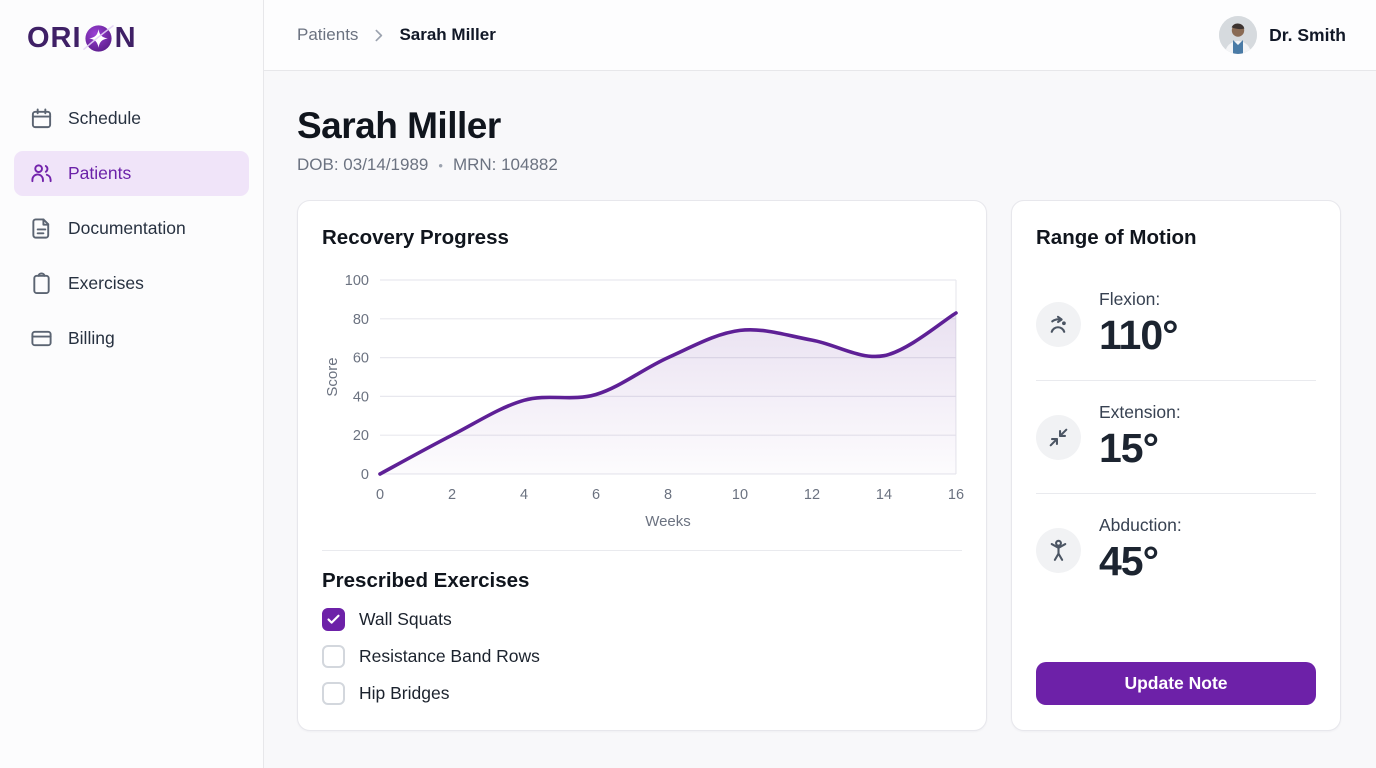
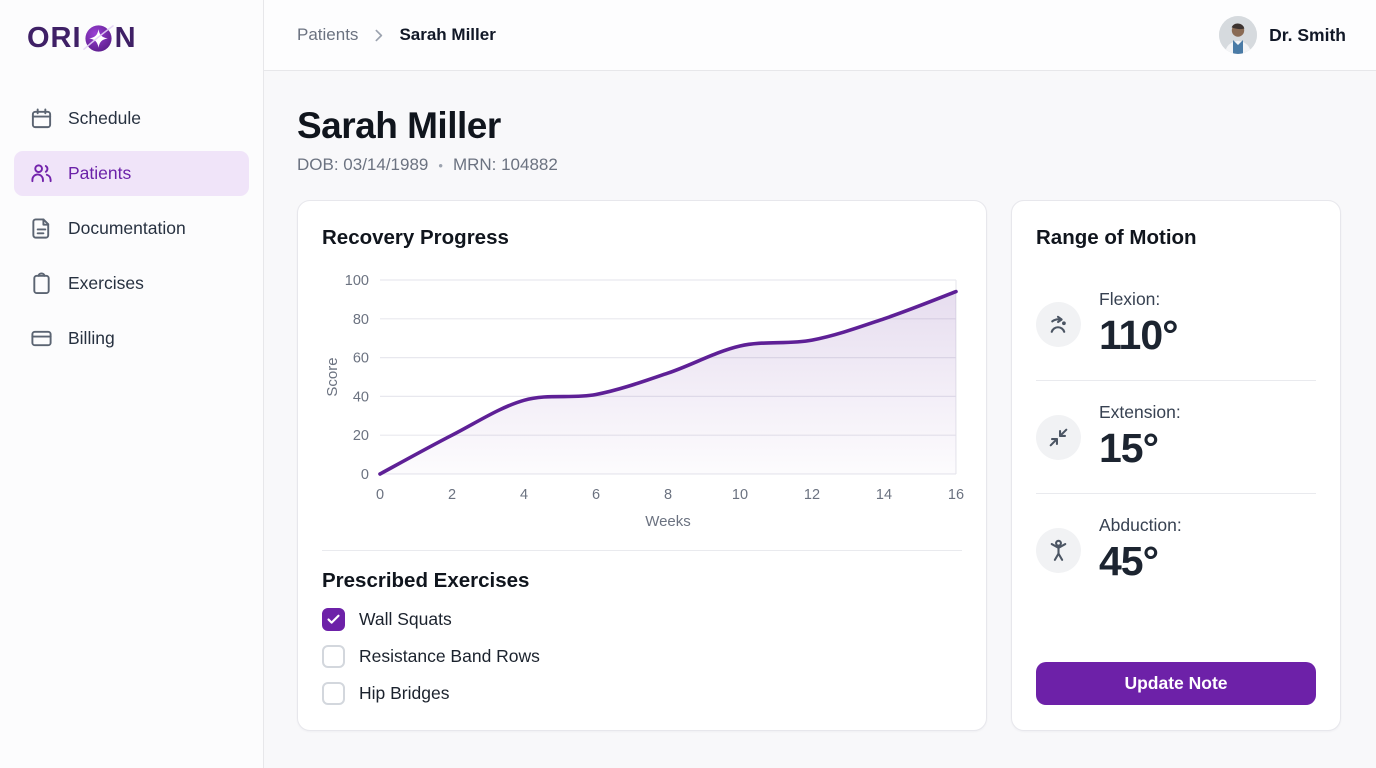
8: 60 -> 52
10: 74 -> 66
14: 61 -> 80
16: 83 -> 94
